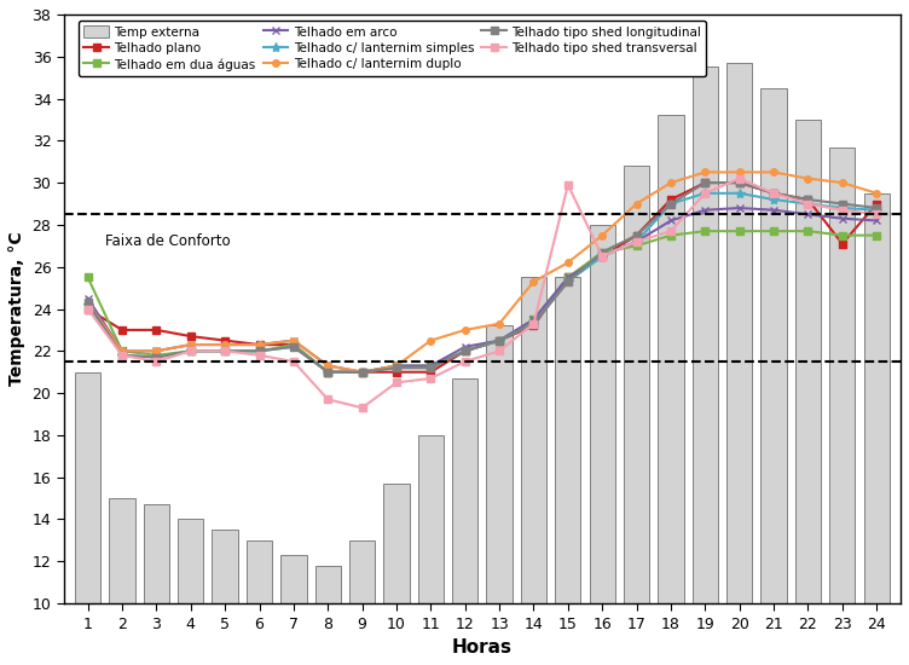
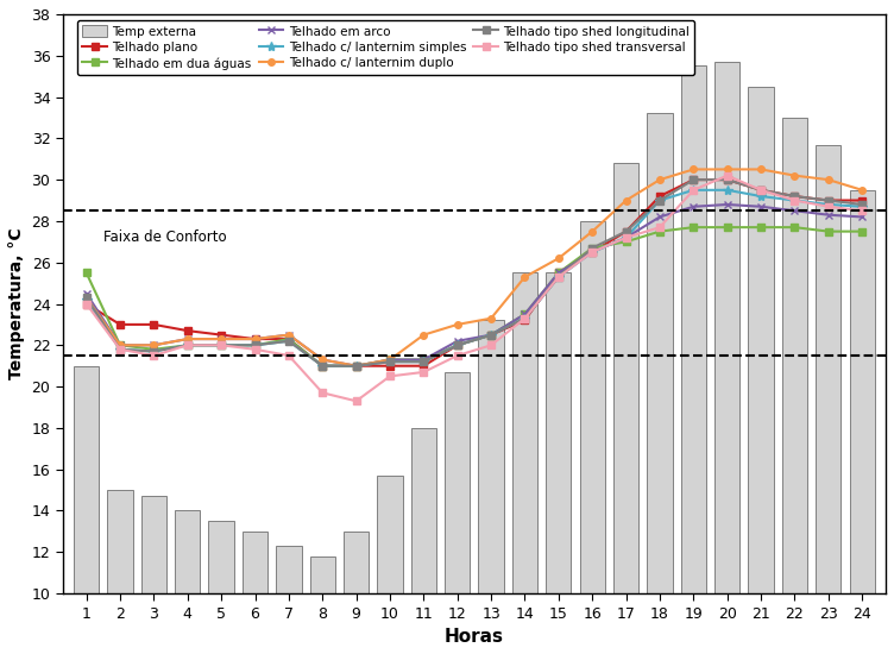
Telhado tipo shed transversal/15: 29.9 -> 25.3
Telhado plano/23: 27.1 -> 29.0
